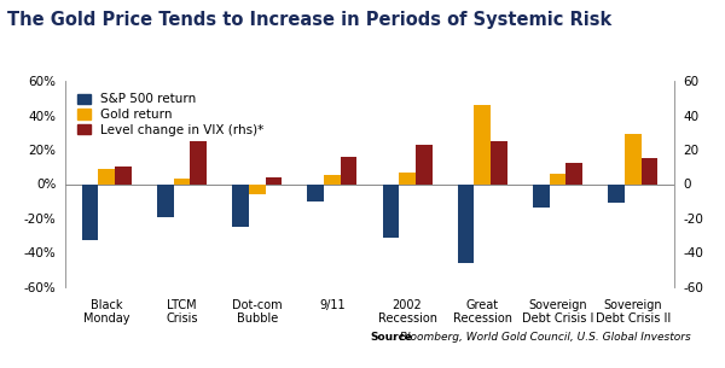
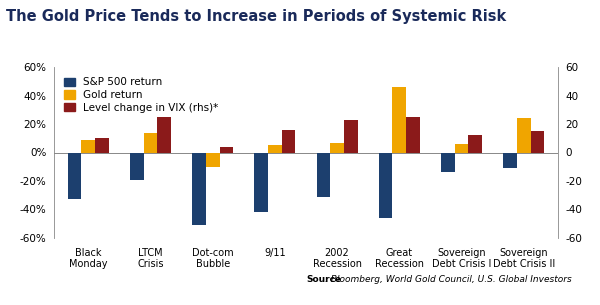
Gold return/LTCM Crisis: 3% -> 14%
S&P 500 return/Dot-com Bubble: -25% -> -51%
Gold return/Dot-com Bubble: -6% -> -10%
S&P 500 return/9/11: -10% -> -42%
Gold return/Sovereign Debt Crisis II: 29% -> 24%
